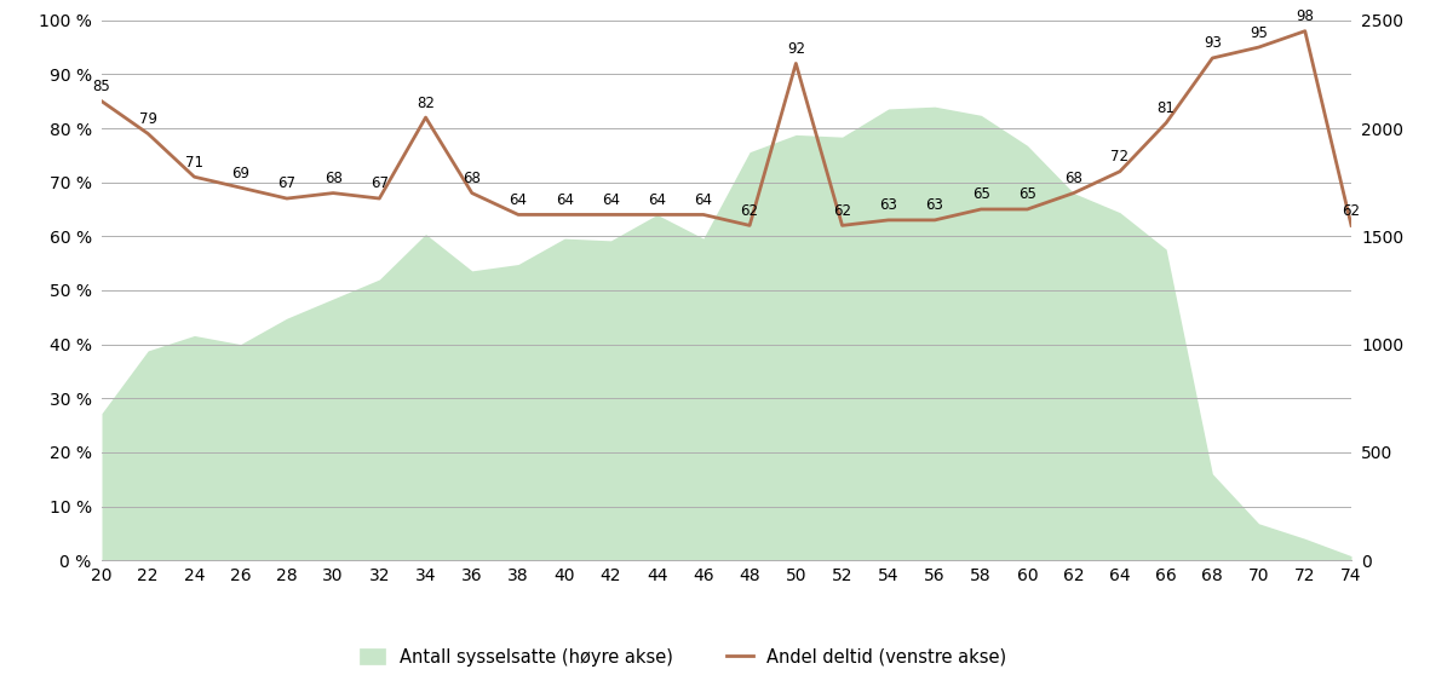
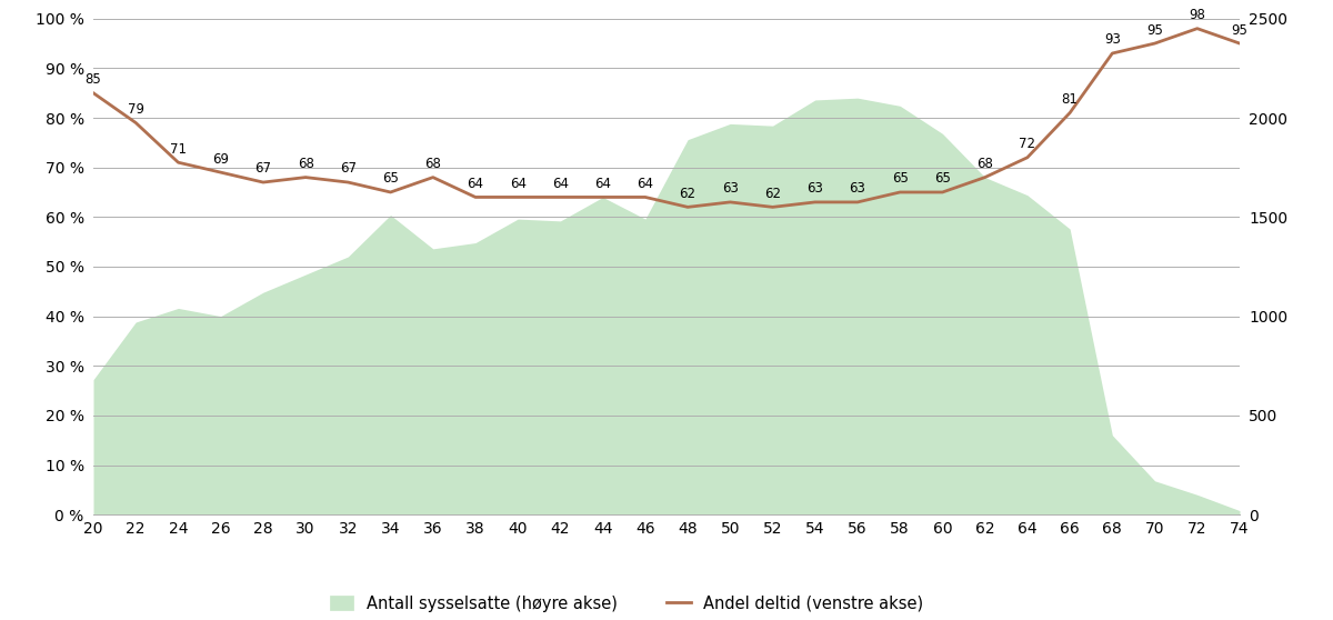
Andel deltid (venstre akse)/34: 82 -> 65
Andel deltid (venstre akse)/50: 92 -> 63
Andel deltid (venstre akse)/74: 62 -> 95
